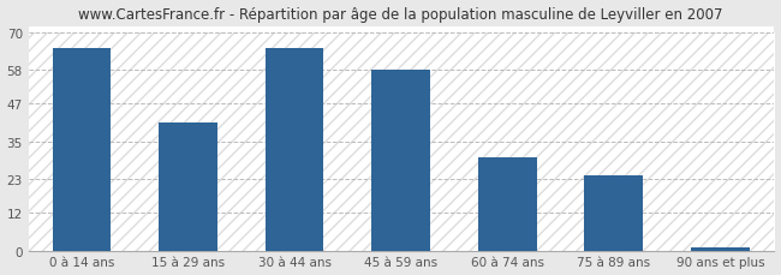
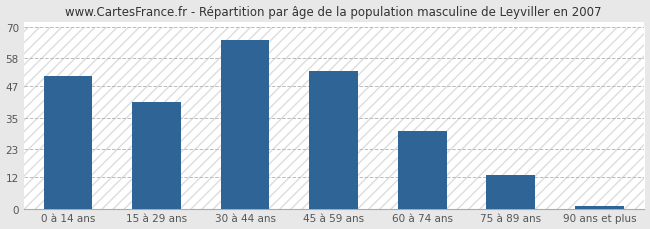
0 à 14 ans: 65 -> 51
45 à 59 ans: 58 -> 53
75 à 89 ans: 24 -> 13
